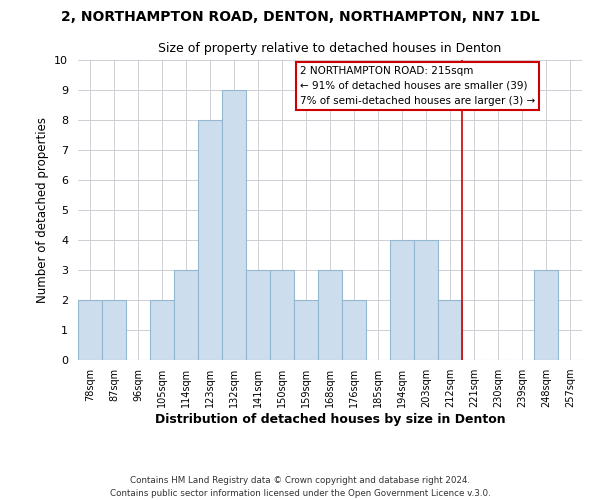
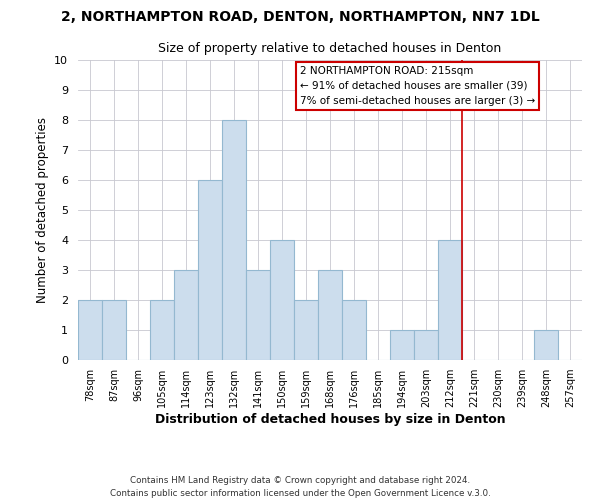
123sqm: 8 -> 6
132sqm: 9 -> 8
150sqm: 3 -> 4
194sqm: 4 -> 1
203sqm: 4 -> 1
212sqm: 2 -> 4
248sqm: 3 -> 1
